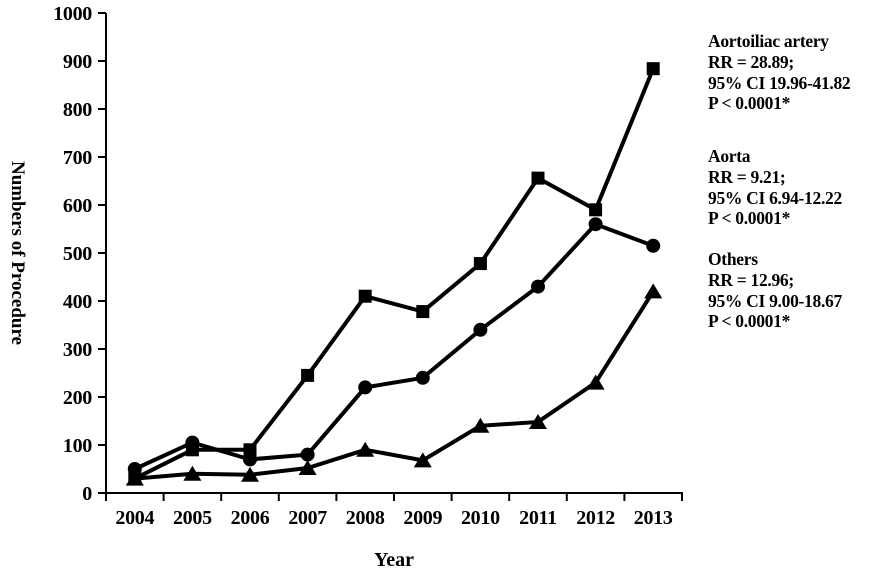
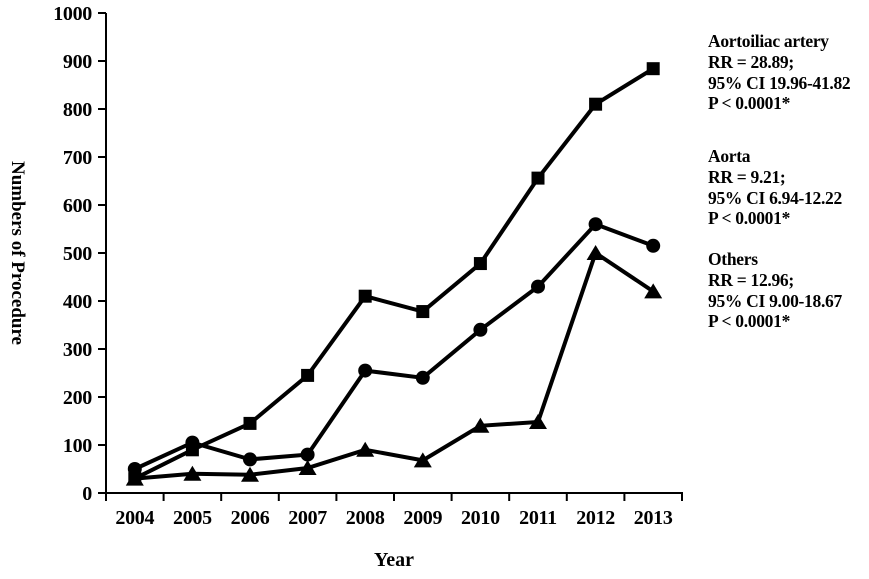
Aortoiliac artery/2006: 90 -> 140
Aorta/2008: 220 -> 260
Aortoiliac artery/2012: 590 -> 810
Others/2012: 230 -> 500
